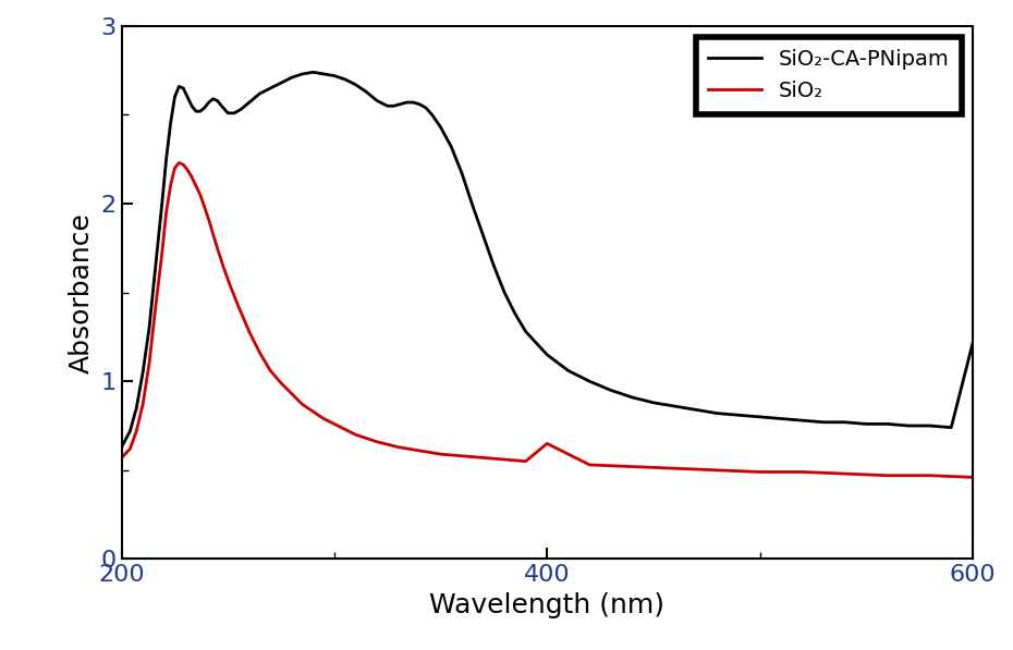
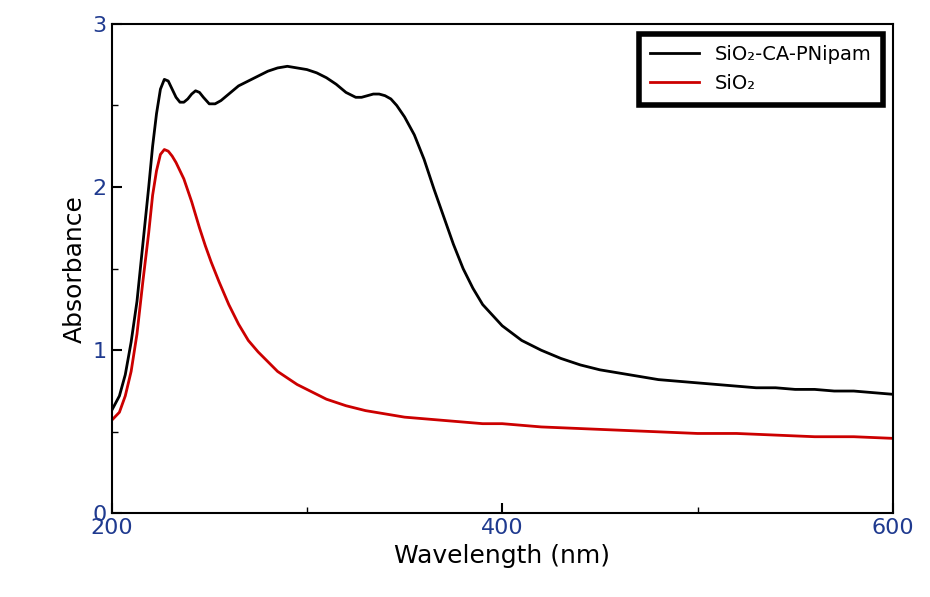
SiO₂/400: 0.65 -> 0.55
SiO₂-CA-PNipam/600: 1.21 -> 0.73
